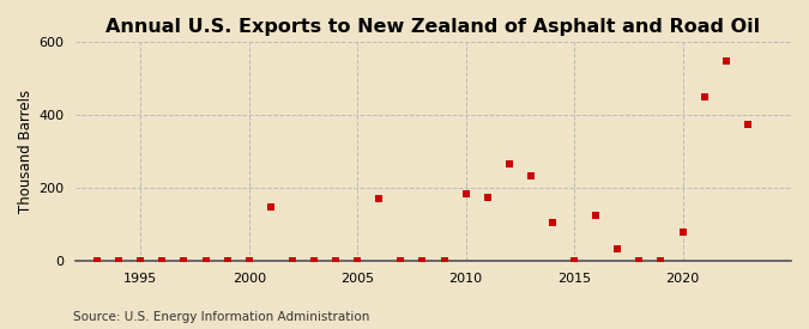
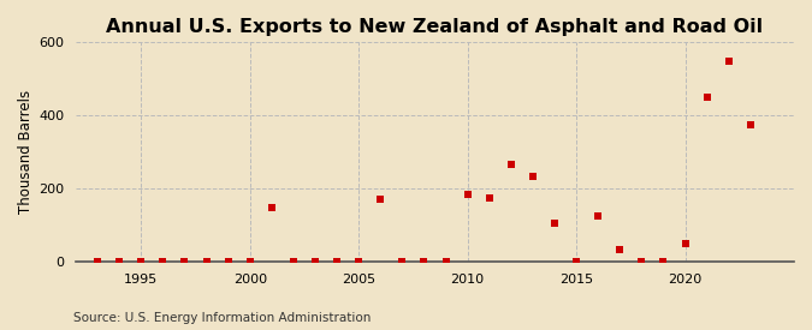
2020: 80 -> 50
